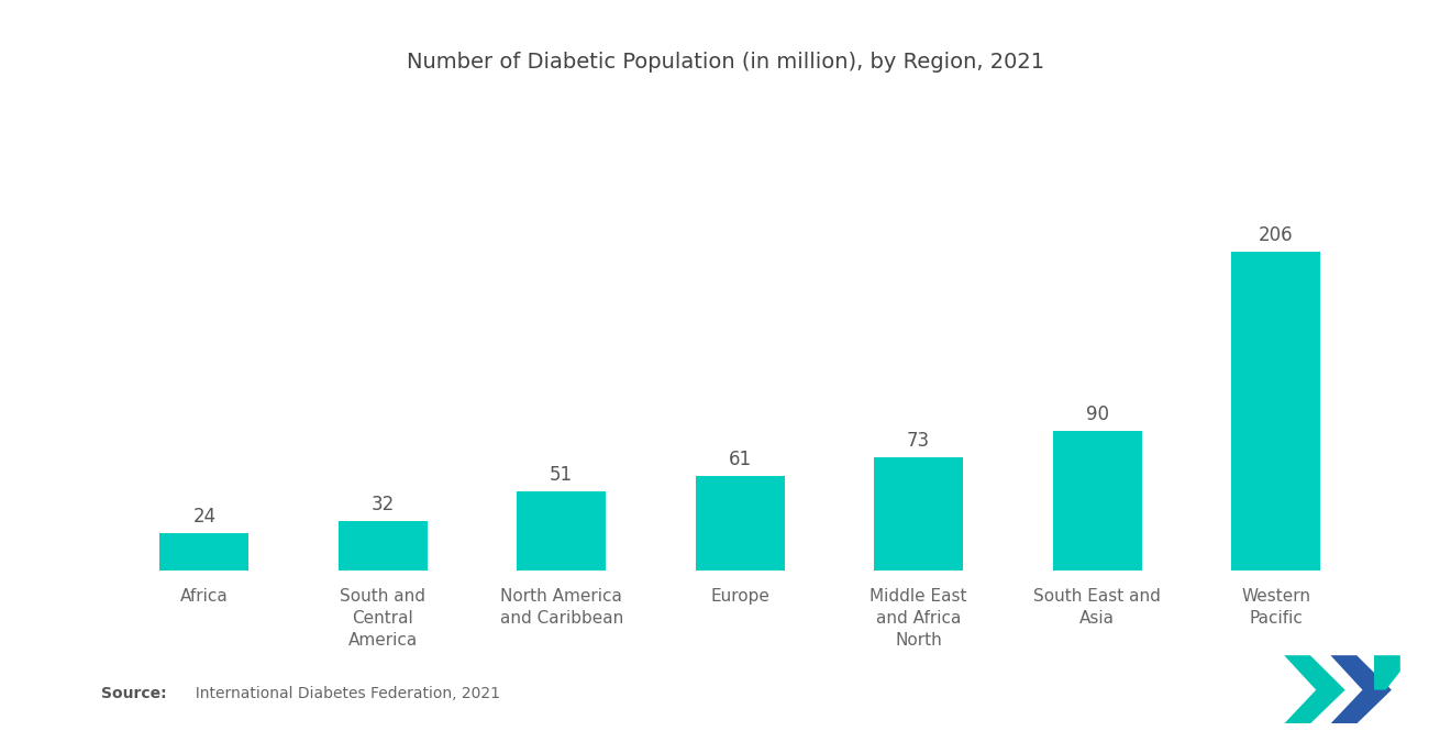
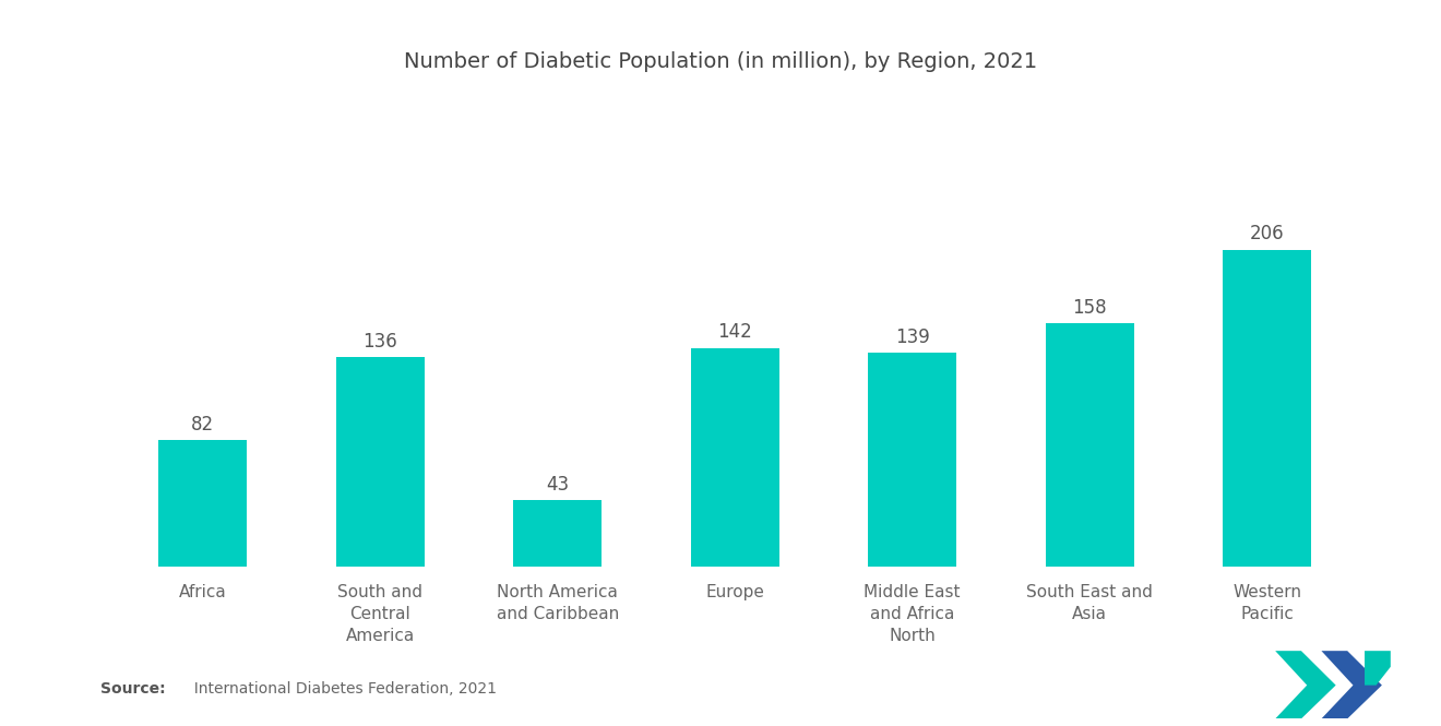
Africa: 24 -> 82
South and Central America: 32 -> 136
North America and Caribbean: 51 -> 43
Europe: 61 -> 142
Middle East and Africa North: 73 -> 139
South East and Asia: 90 -> 158
